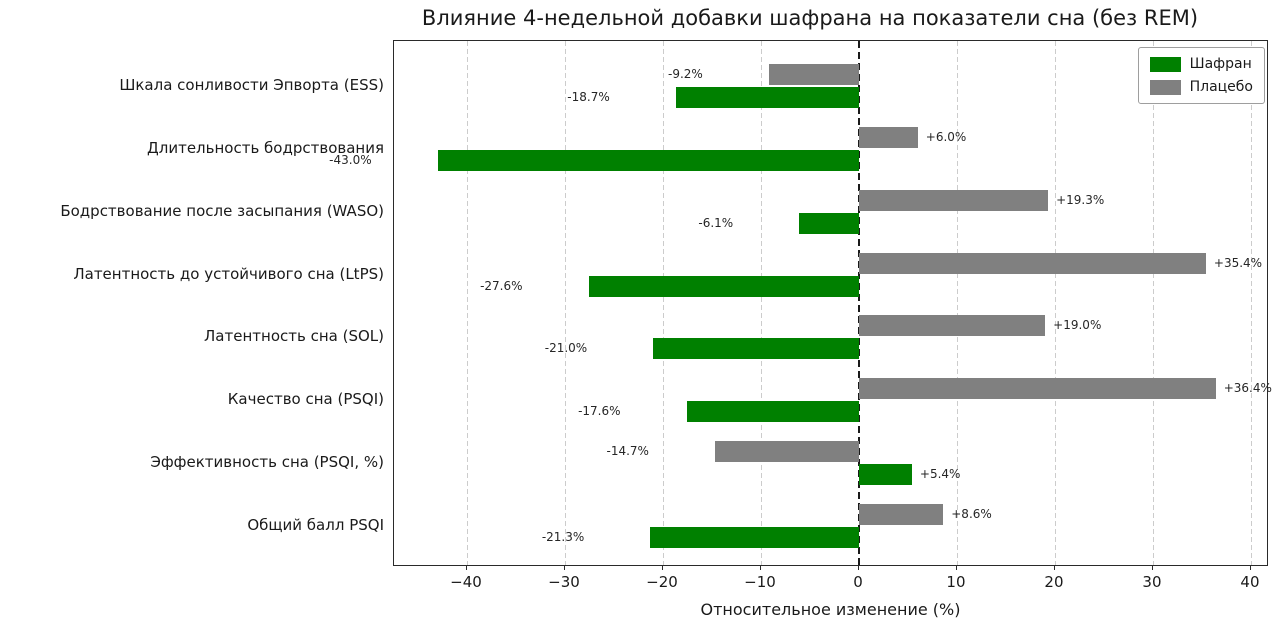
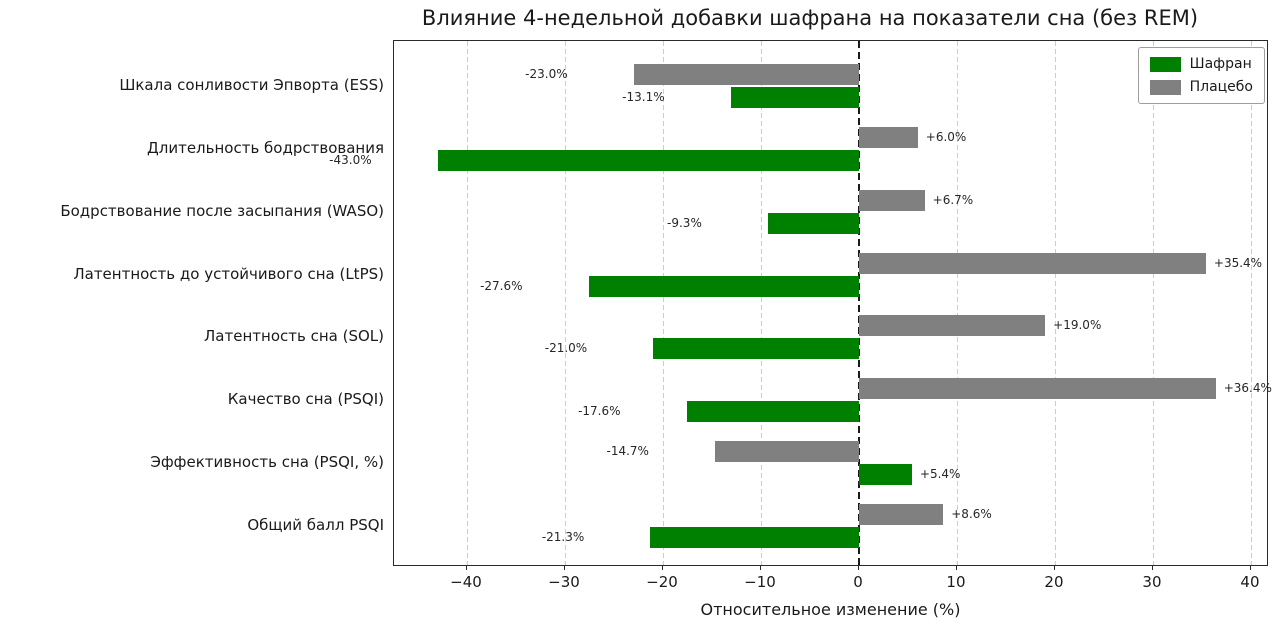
Шафран/Шкала сонливости Эпворта (ESS): -18.7% -> -13.1%
Плацебо/Шкала сонливости Эпворта (ESS): -9.2% -> -23.0%
Шафран/Бодрствование после засыпания (WASO): -6.1% -> -9.3%
Плацебо/Бодрствование после засыпания (WASO): +19.3% -> +6.7%
